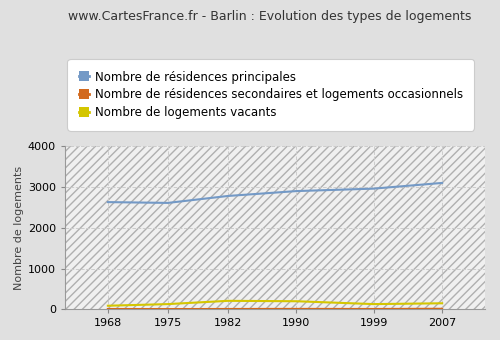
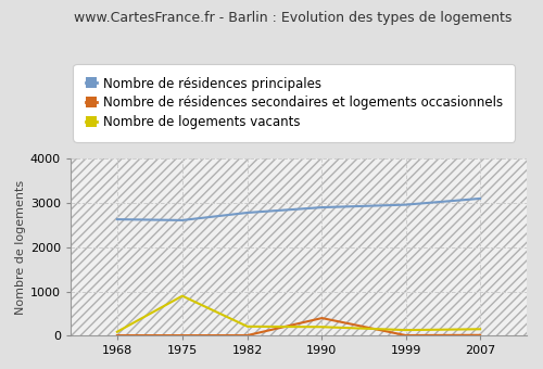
Nombre de logements vacants/1975: 130 -> 900
Nombre de résidences secondaires et logements occasionnels/1990: 10 -> 400
